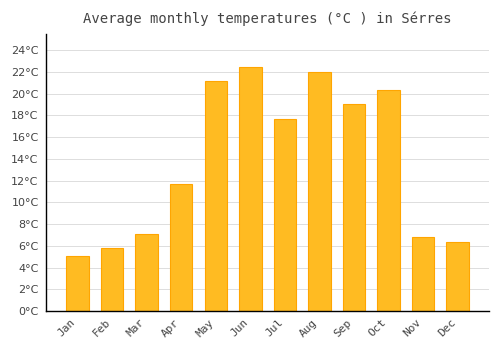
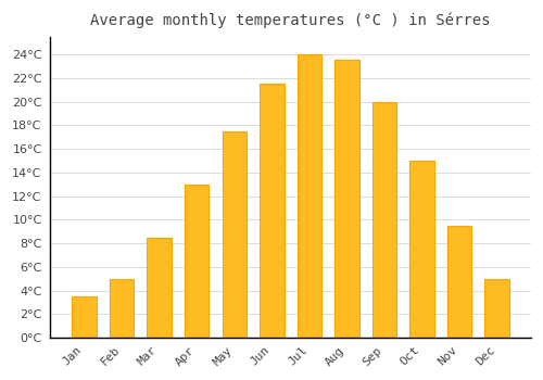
Jan: 5.1°C -> 3.5°C
Feb: 5.8°C -> 5.0°C
Mar: 7.1°C -> 8.5°C
Apr: 11.7°C -> 13.0°C
May: 21.2°C -> 17.5°C
Jun: 22.4°C -> 21.5°C
Jul: 17.7°C -> 24.0°C
Aug: 22.0°C -> 23.5°C
Sep: 19.0°C -> 20.0°C
Oct: 20.3°C -> 15.0°C
Nov: 6.8°C -> 9.5°C
Dec: 6.4°C -> 5.0°C
